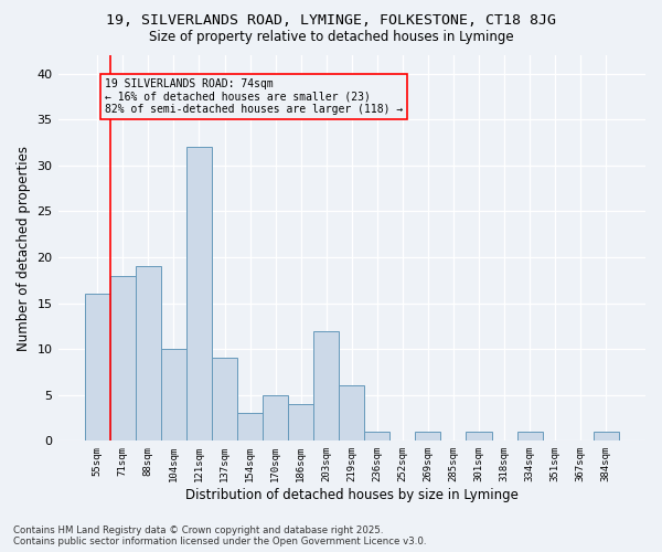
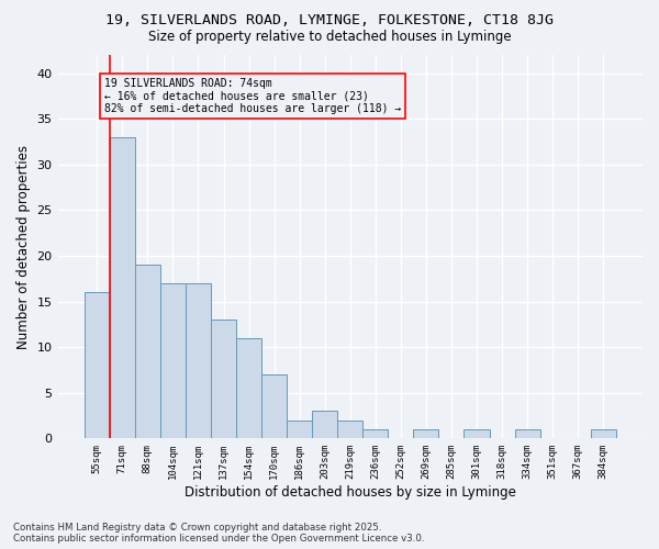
71sqm: 18 -> 33
104sqm: 10 -> 17
121sqm: 32 -> 17
137sqm: 9 -> 13
154sqm: 3 -> 11
170sqm: 5 -> 7
186sqm: 4 -> 2
203sqm: 12 -> 3
219sqm: 6 -> 2
